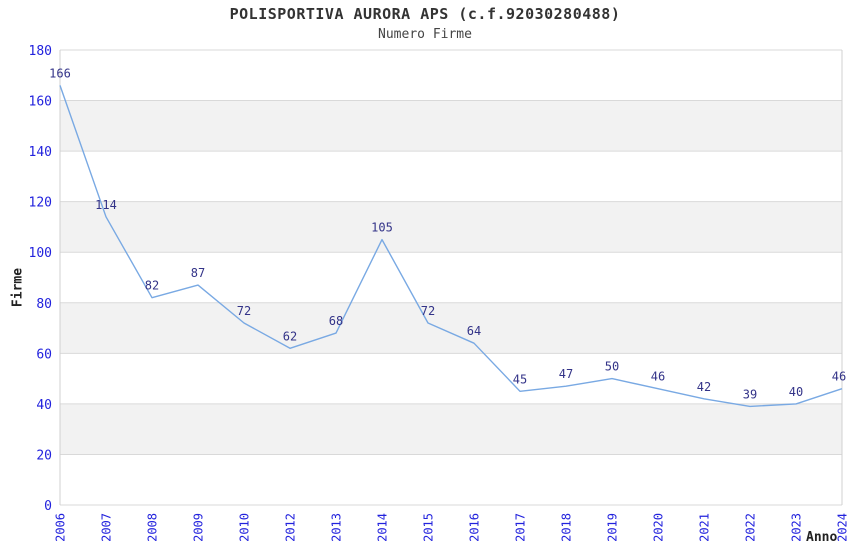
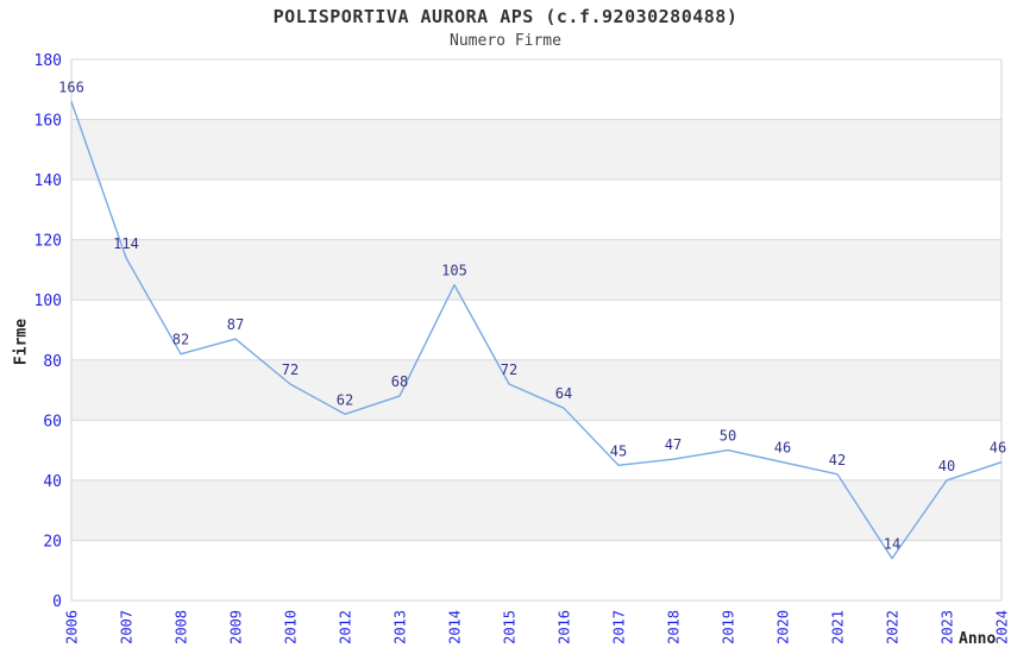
2022: 39 -> 14
